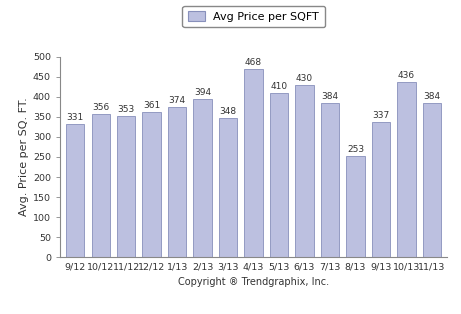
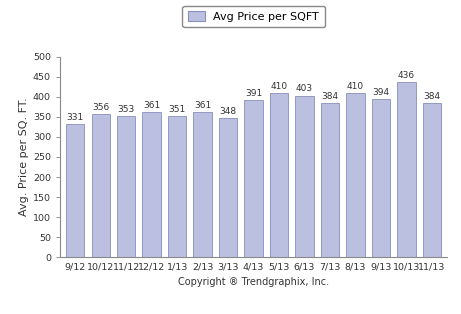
1/13: 374 -> 351
2/13: 394 -> 361
4/13: 468 -> 391
6/13: 430 -> 403
8/13: 253 -> 410
9/13: 337 -> 394
